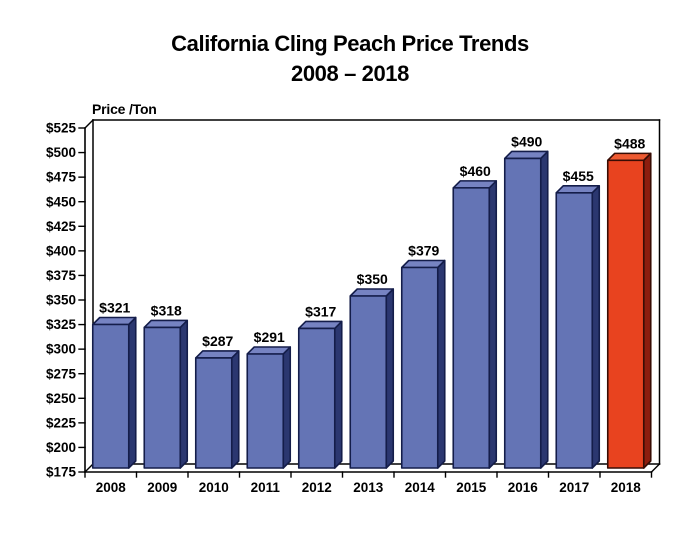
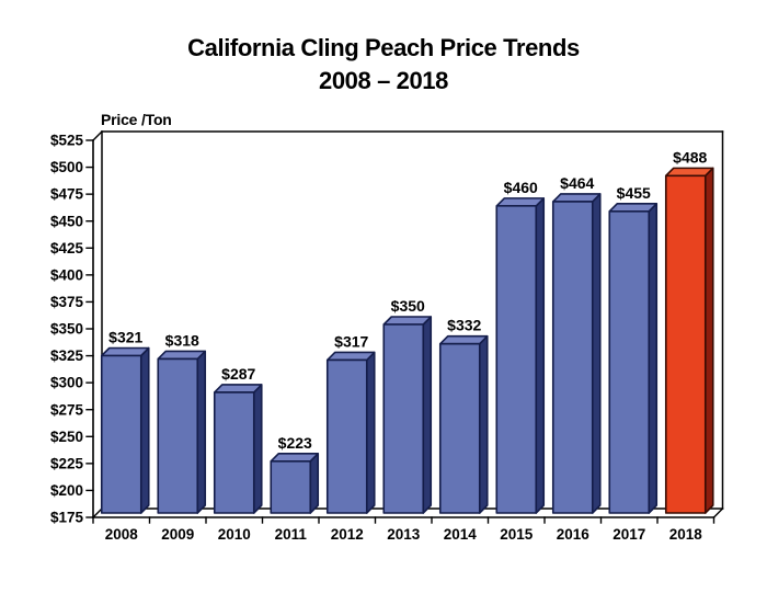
2011: $291 -> $223
2014: $379 -> $332
2016: $490 -> $464
